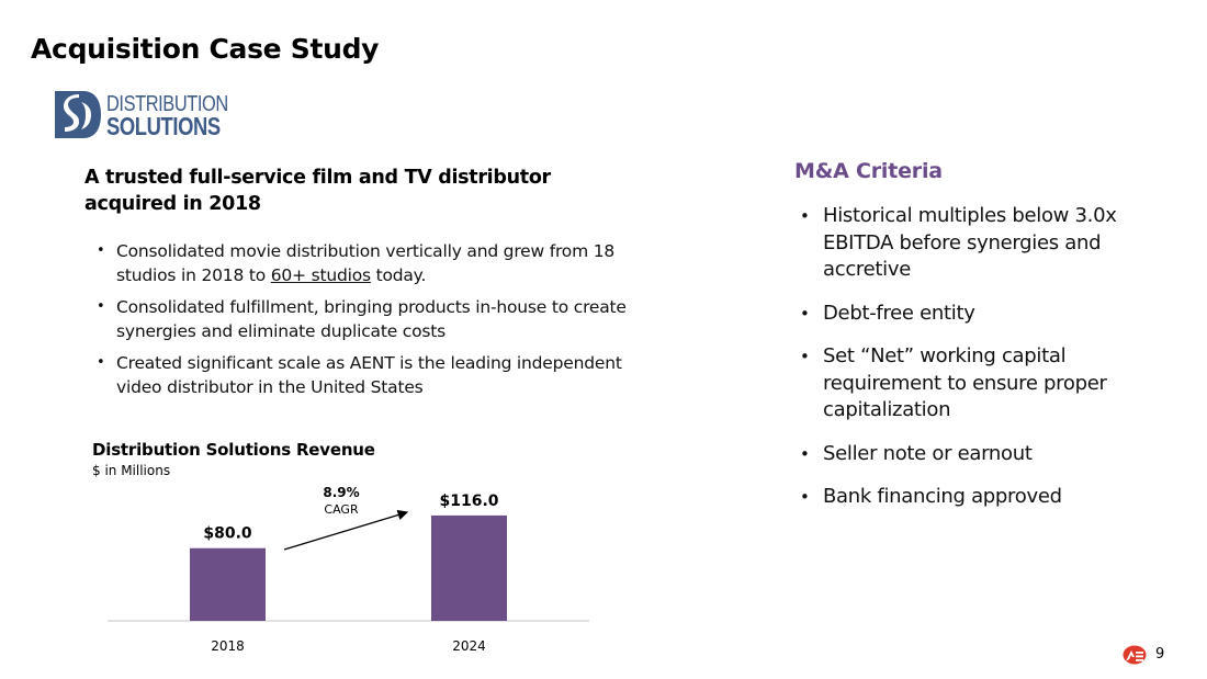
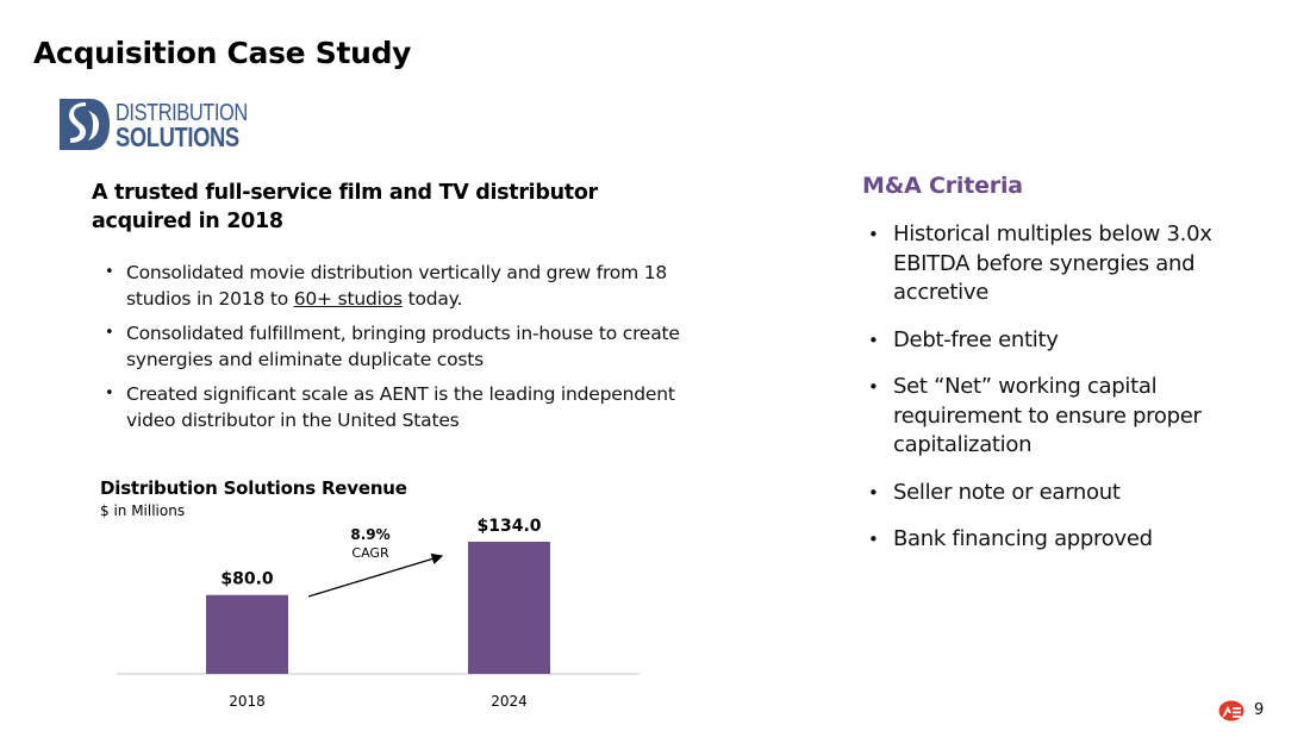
2024: $116.0 -> $134.0
